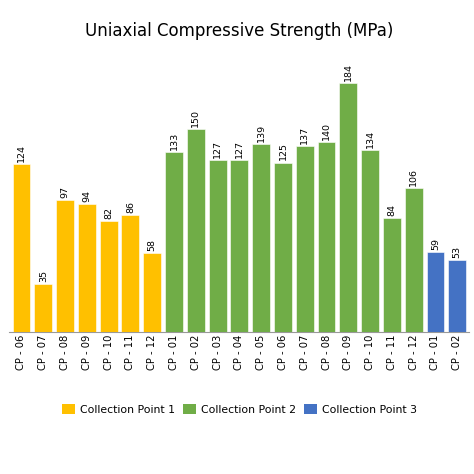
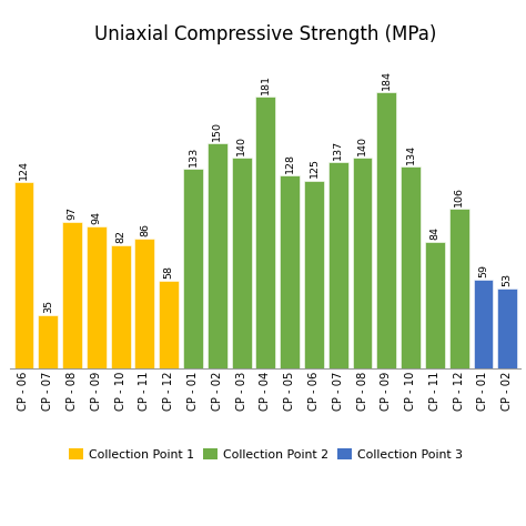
CP - 03: 127 -> 140
CP - 04: 127 -> 181
CP - 05: 139 -> 128
